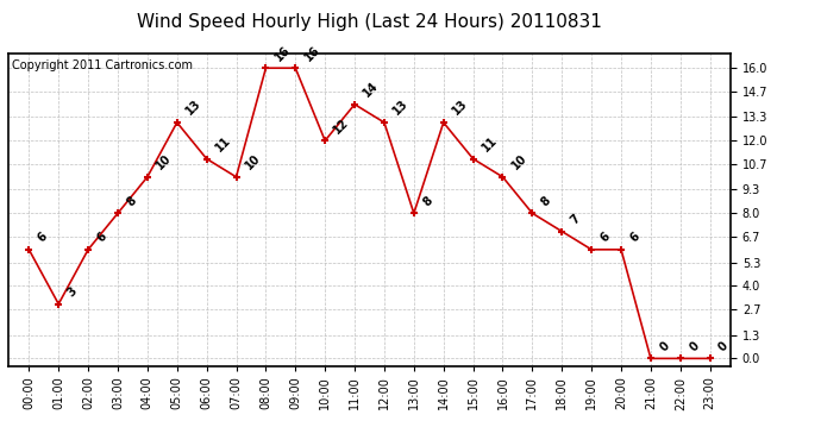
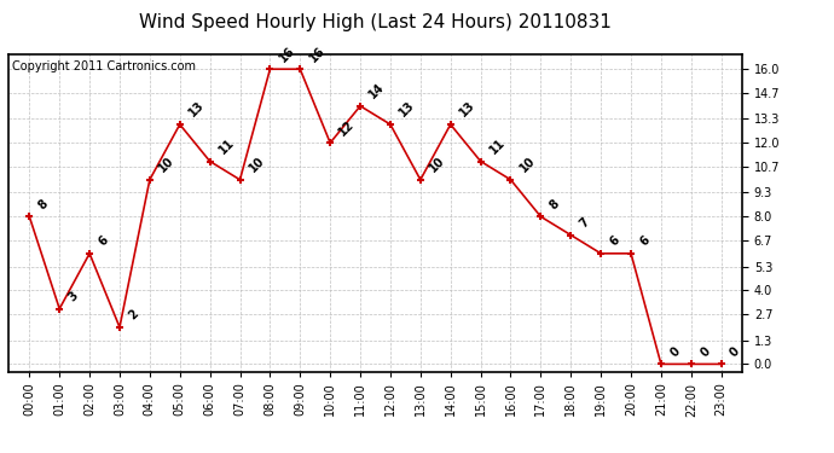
00:00: 6 -> 8
03:00: 8 -> 2
13:00: 8 -> 10
